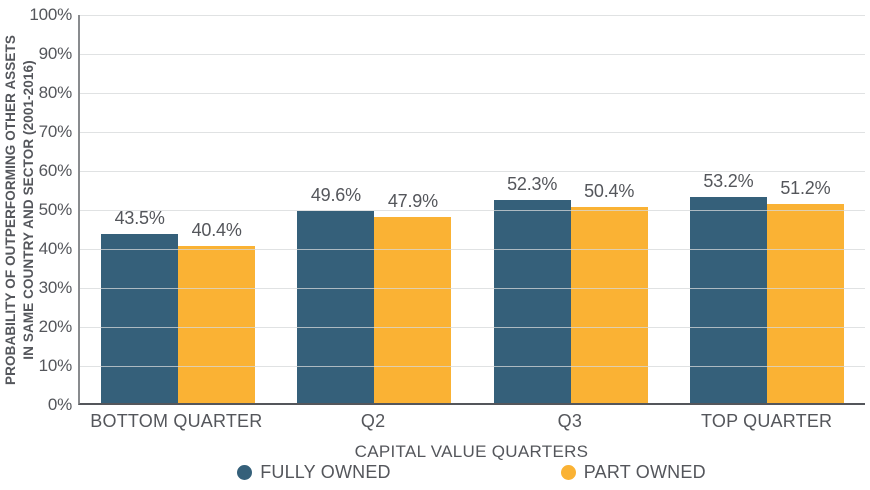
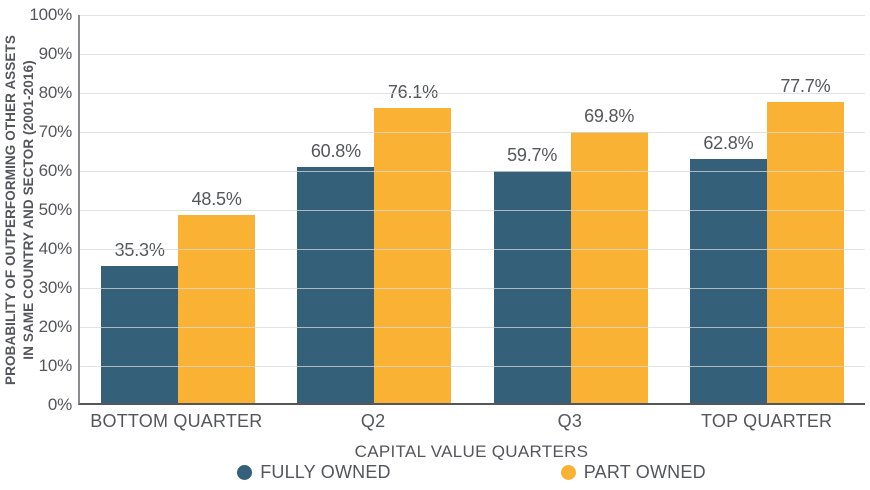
FULLY OWNED/BOTTOM QUARTER: 43.5% -> 35.3%
PART OWNED/BOTTOM QUARTER: 40.4% -> 48.5%
FULLY OWNED/Q2: 49.6% -> 60.8%
PART OWNED/Q2: 47.9% -> 76.1%
FULLY OWNED/Q3: 52.3% -> 59.7%
PART OWNED/Q3: 50.4% -> 69.8%
FULLY OWNED/TOP QUARTER: 53.2% -> 62.8%
PART OWNED/TOP QUARTER: 51.2% -> 77.7%
